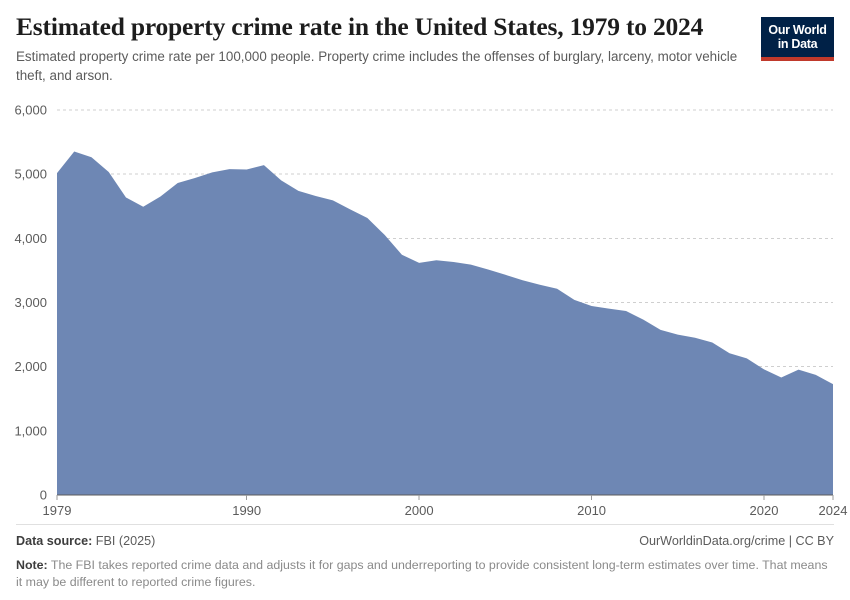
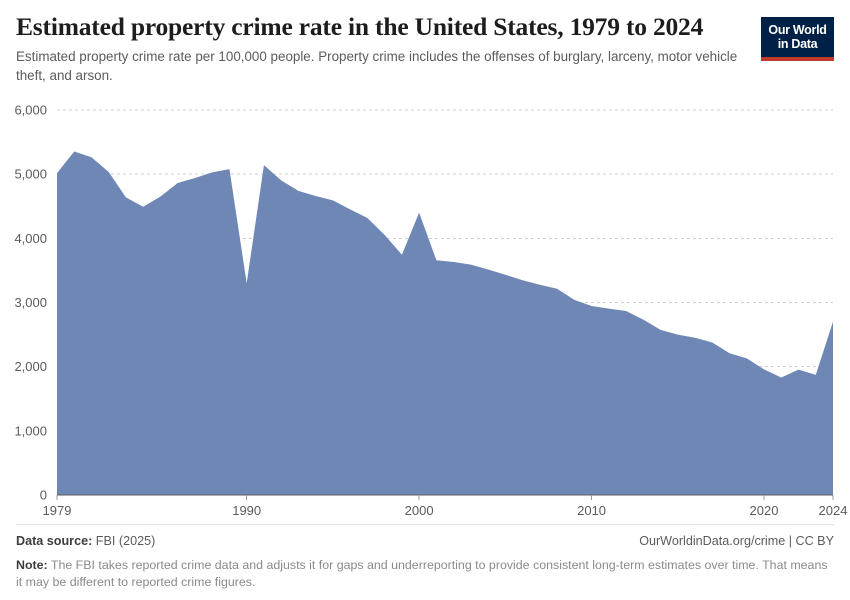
1990: 5100 -> 3300
2000: 3600 -> 4400
2024: 1700 -> 2700
